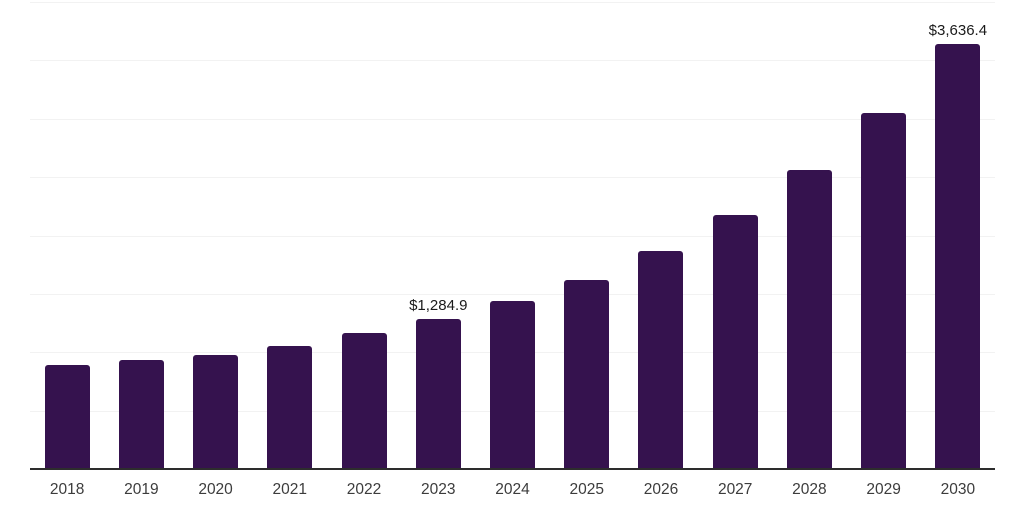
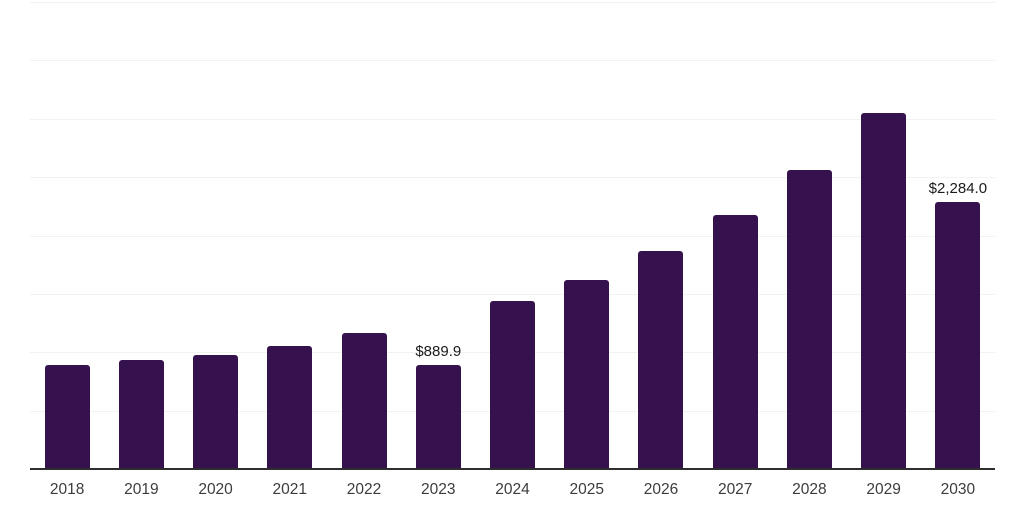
2023: $1,284.9 -> $889.9
2030: $3,636.4 -> $2,284.0
